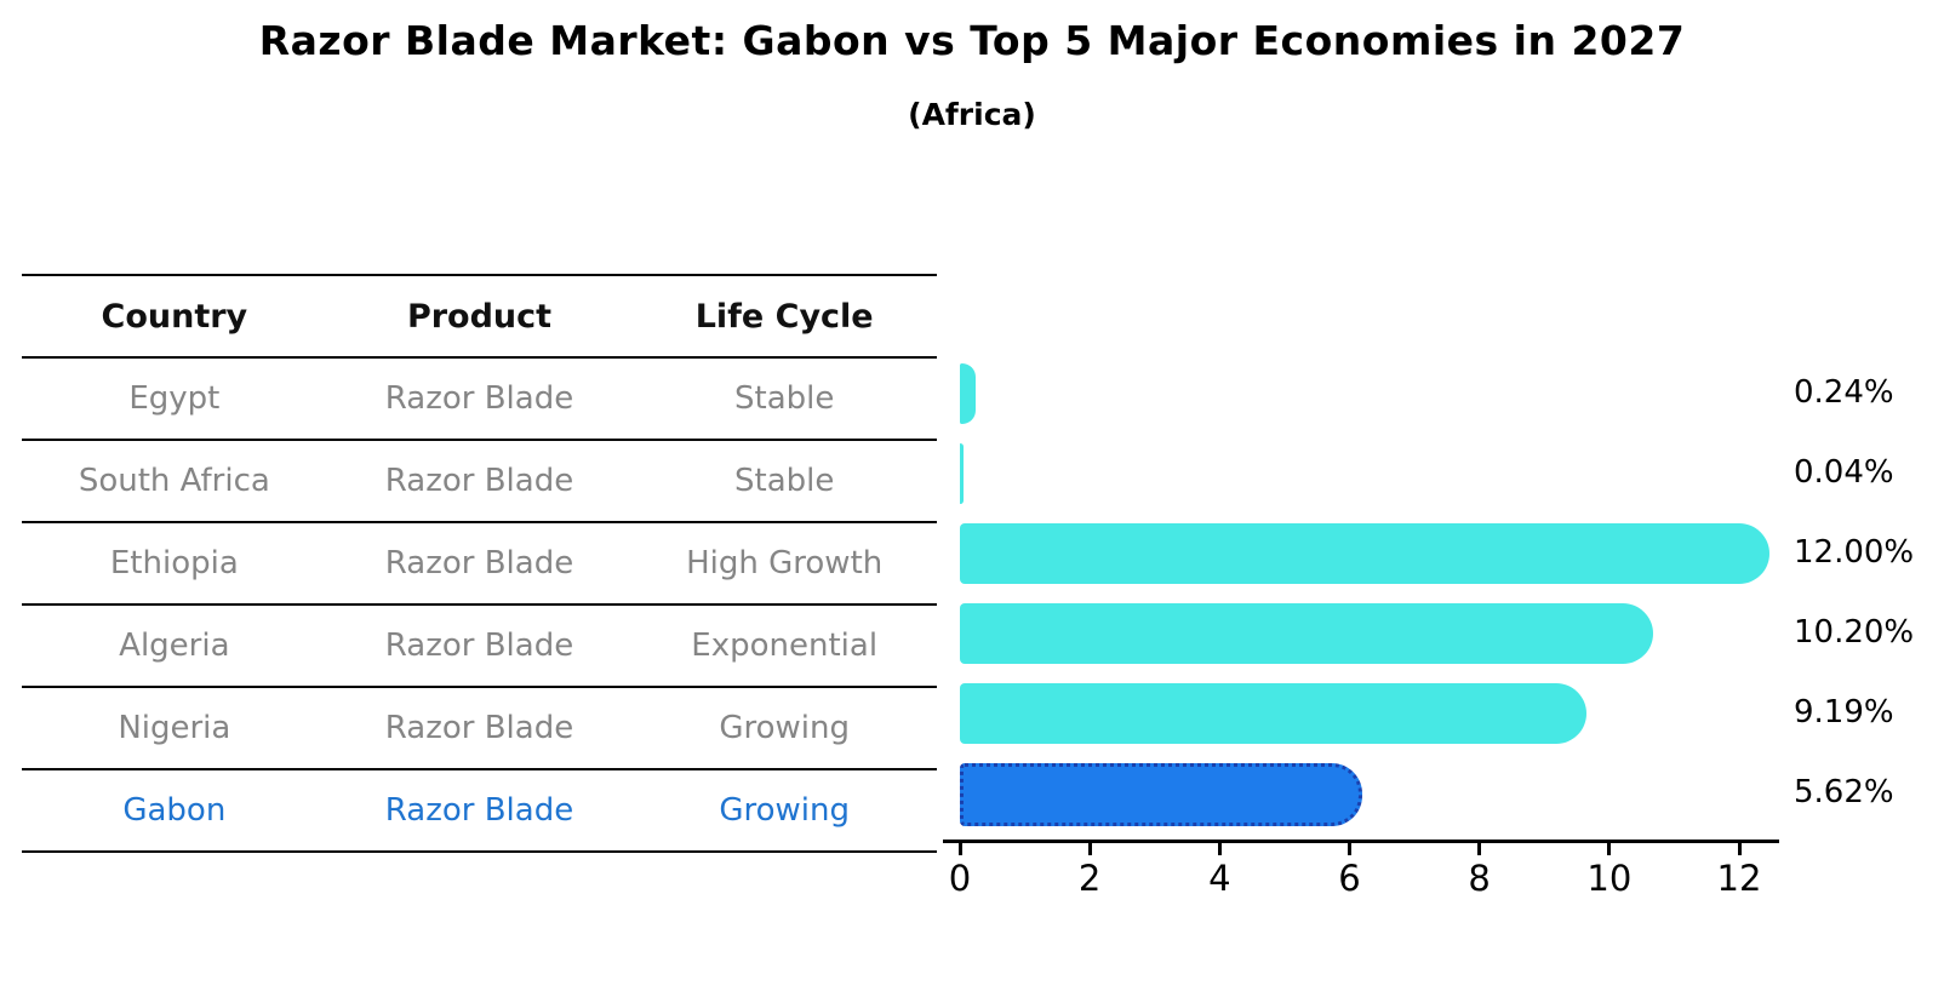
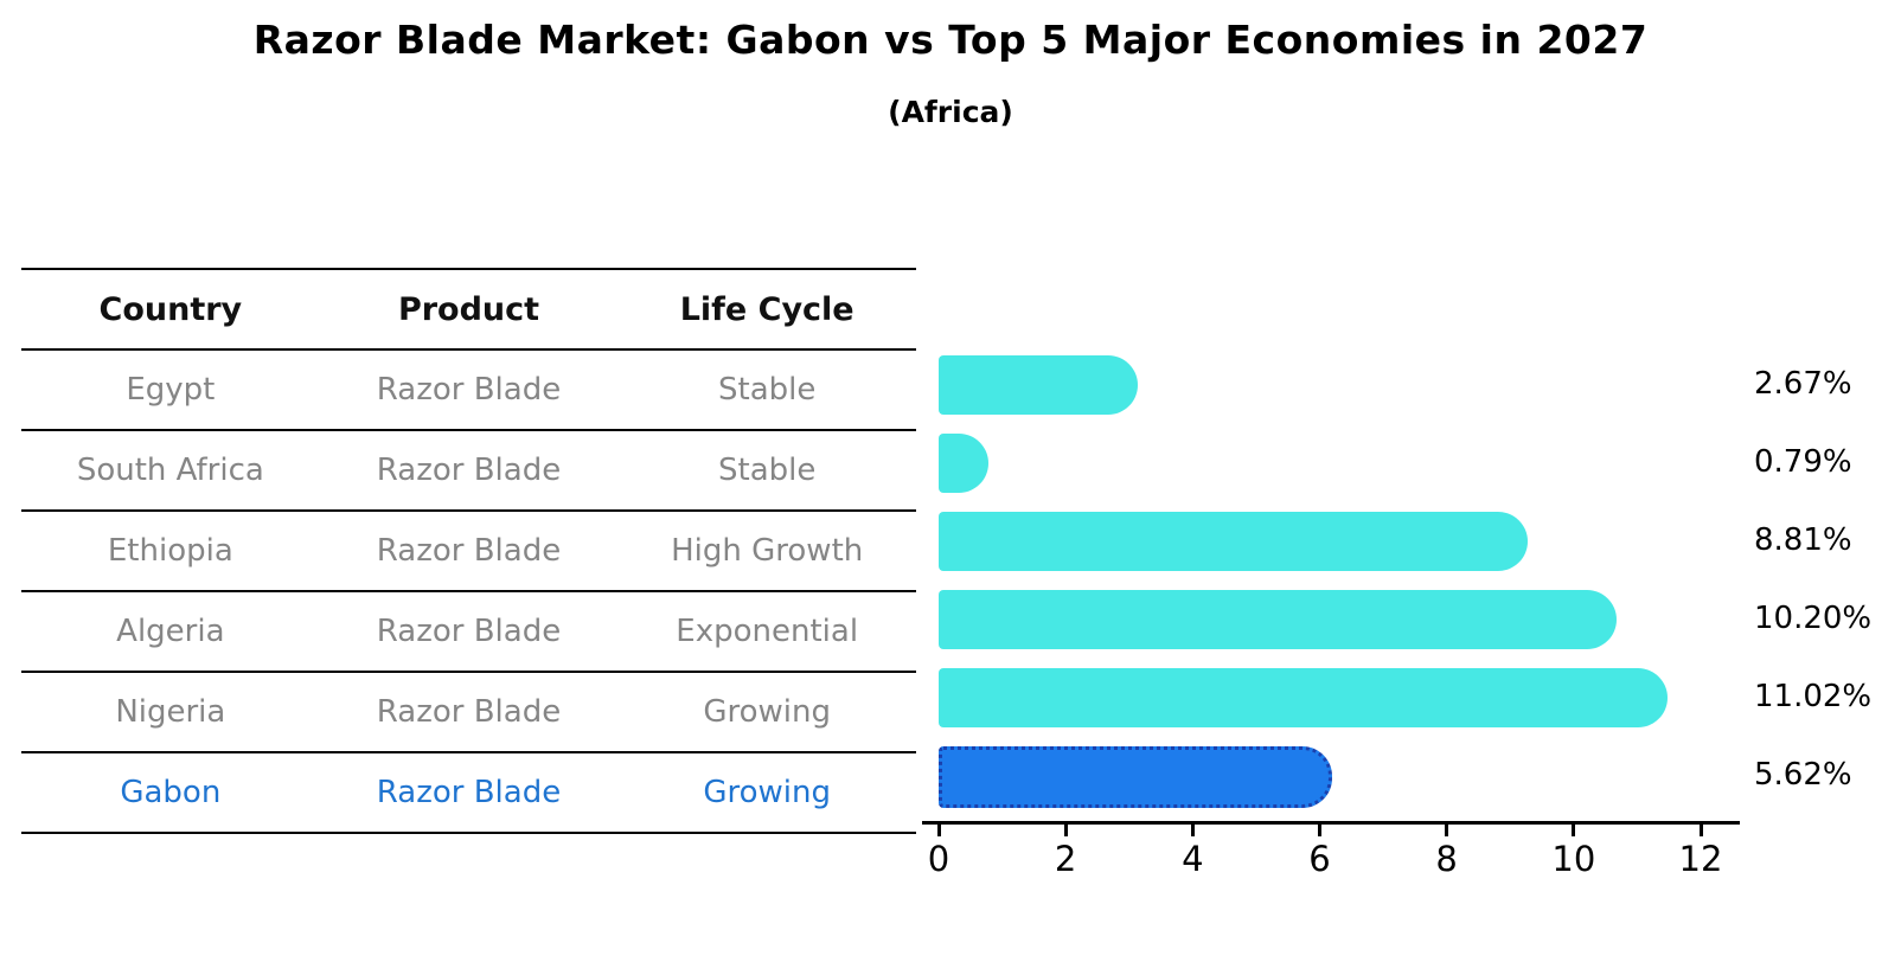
Egypt: 0.24% -> 2.67%
South Africa: 0.04% -> 0.79%
Ethiopia: 12.00% -> 8.81%
Nigeria: 9.19% -> 11.02%
